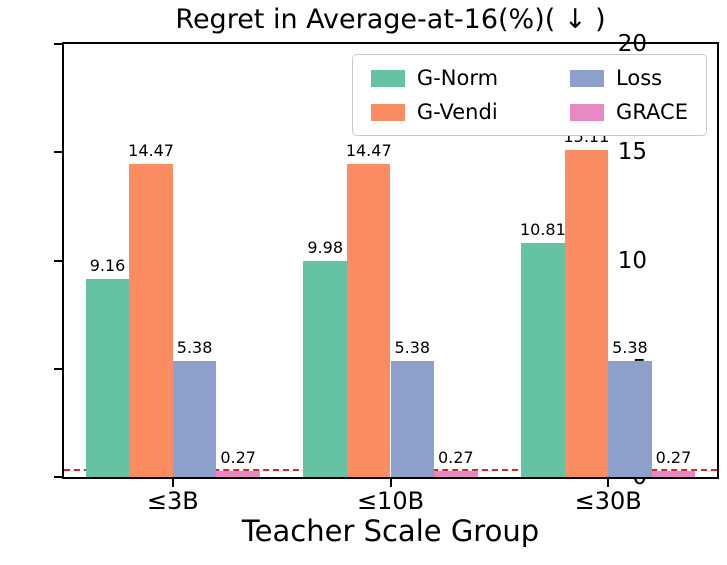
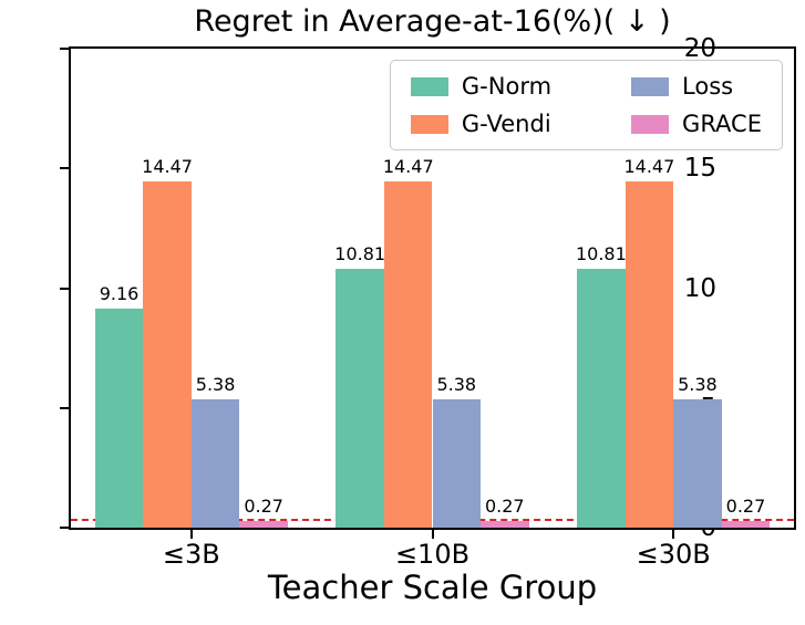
G-Norm/≤10B: 9.98 -> 10.81
G-Vendi/≤30B: 15.11 -> 14.47
